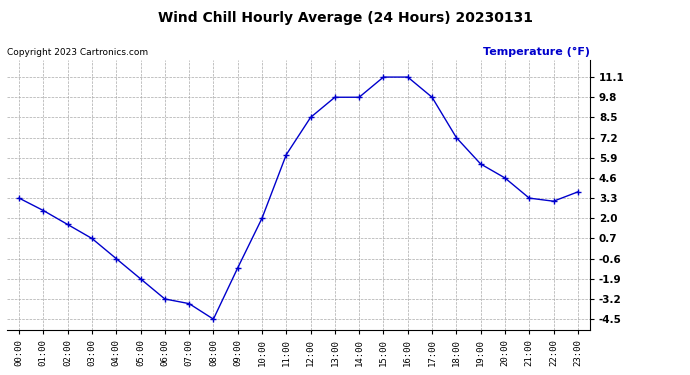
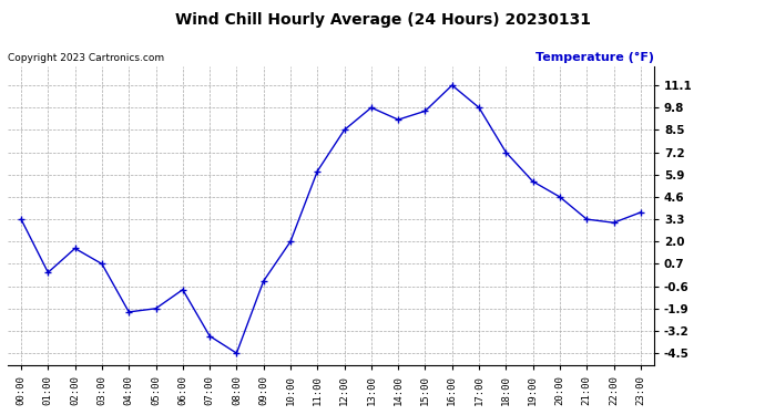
01:00: 2.5 -> 0.2
04:00: -0.6 -> -2.1
06:00: -3.2 -> -0.8
09:00: -1.2 -> -0.3
14:00: 9.8 -> 9.1
15:00: 11.1 -> 9.6
